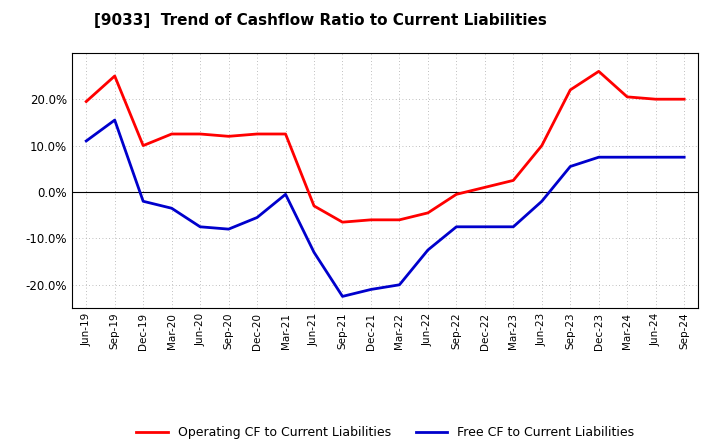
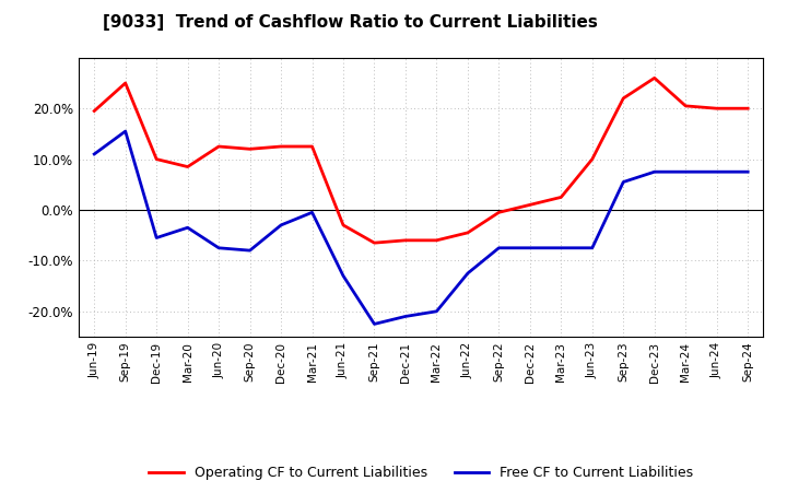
Free CF to Current Liabilities/Dec-19: -2.0% -> -5.5%
Operating CF to Current Liabilities/Mar-20: 12.5% -> 8.5%
Free CF to Current Liabilities/Dec-20: -5.5% -> -3.0%
Free CF to Current Liabilities/Jun-23: -2.0% -> -7.5%
